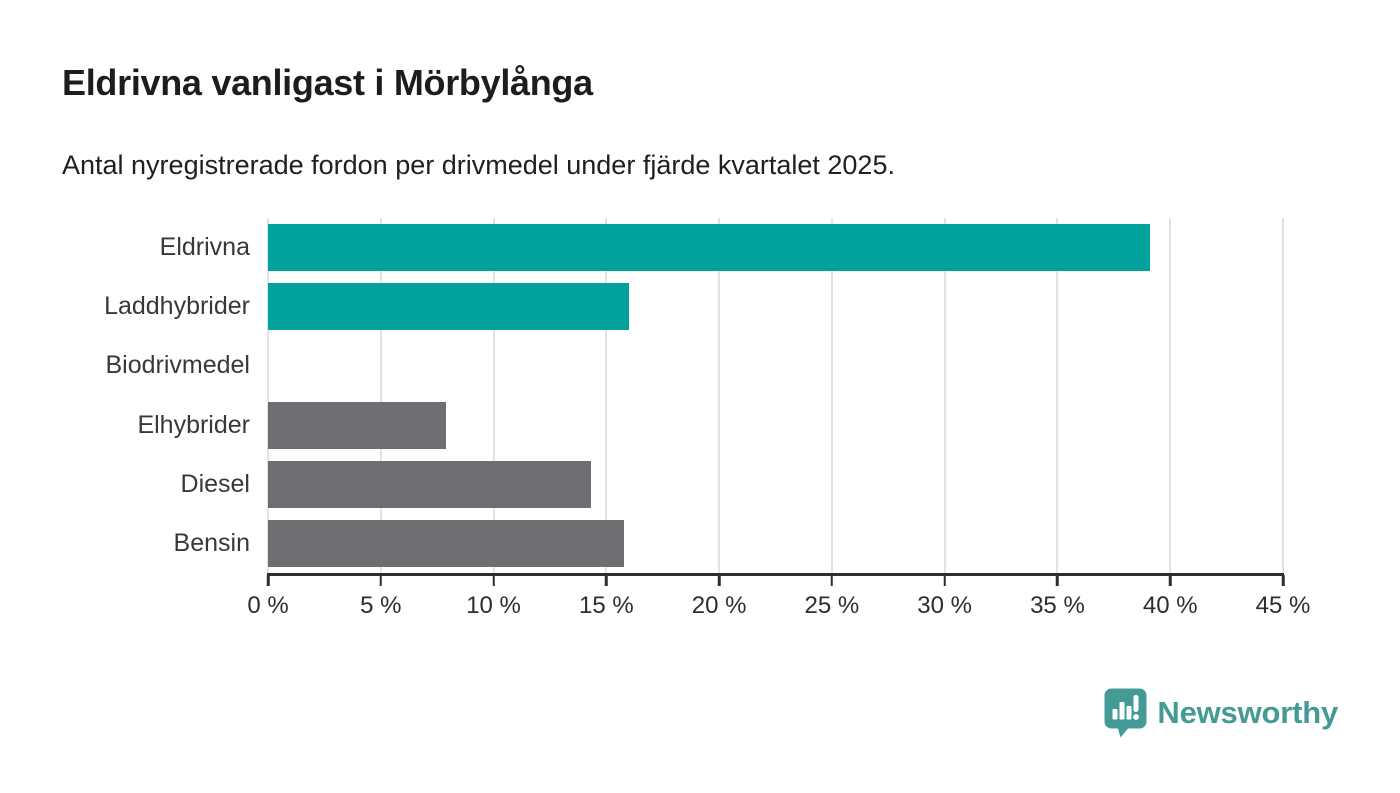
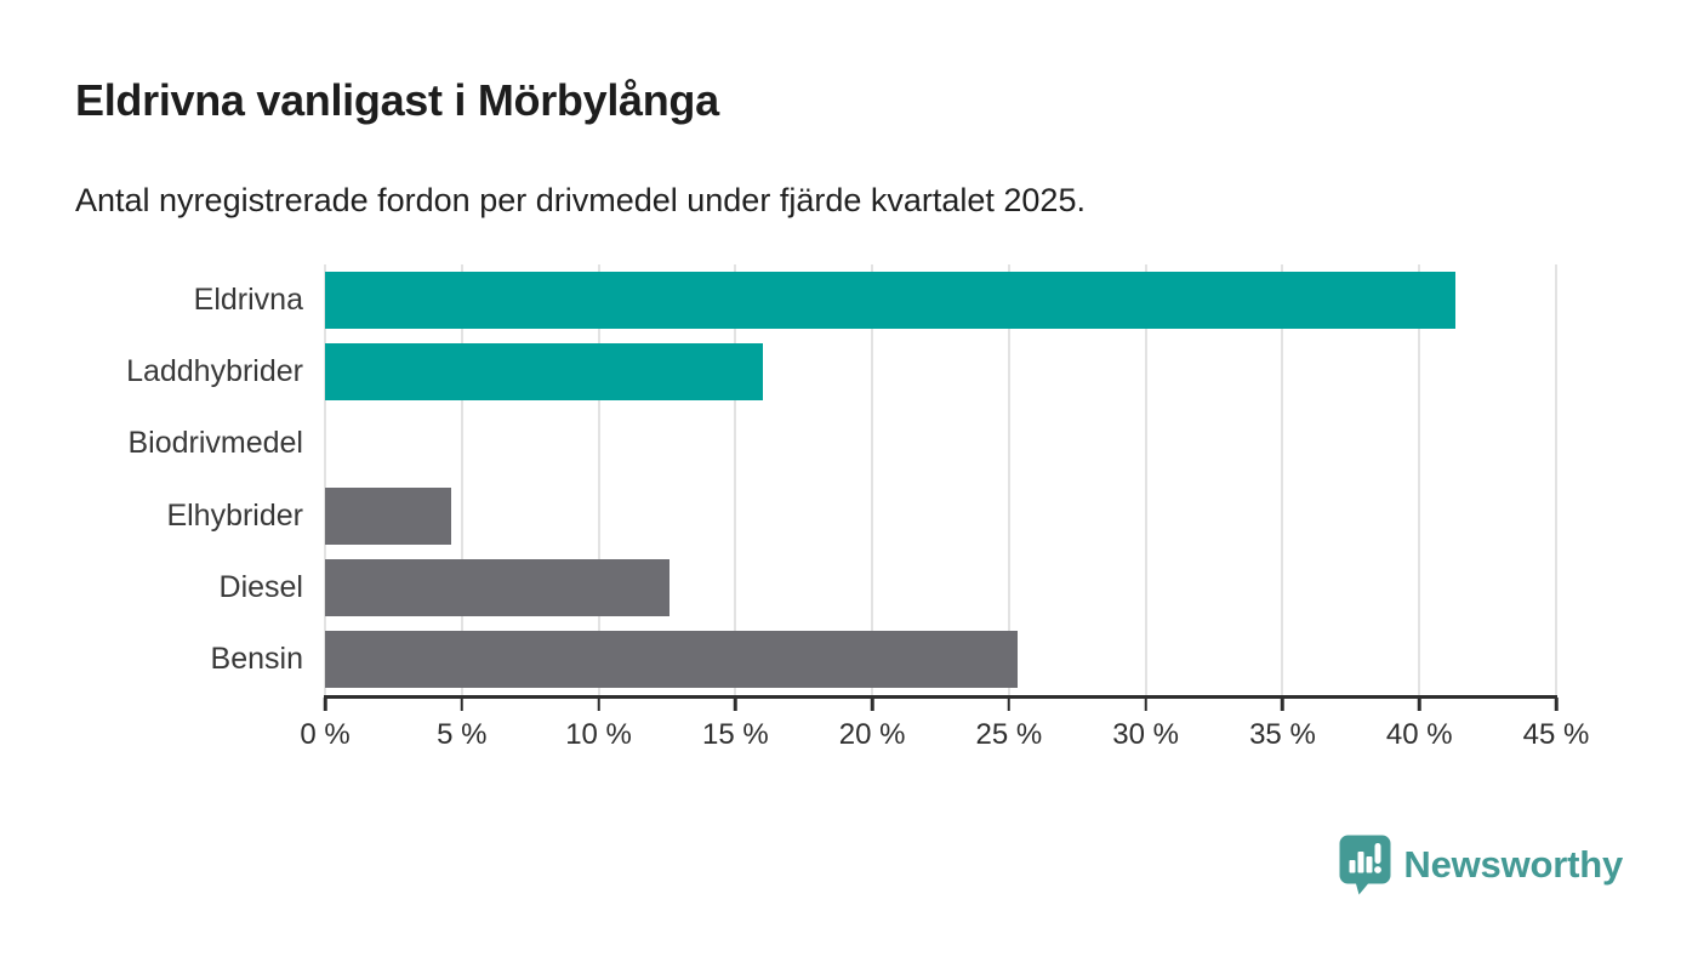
Eldrivna: 39.1% -> 41.3%
Elhybrider: 7.9% -> 4.6%
Diesel: 14.3% -> 12.6%
Bensin: 15.8% -> 25.3%
